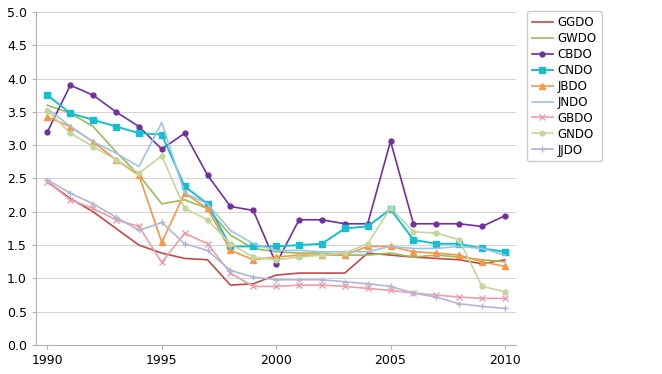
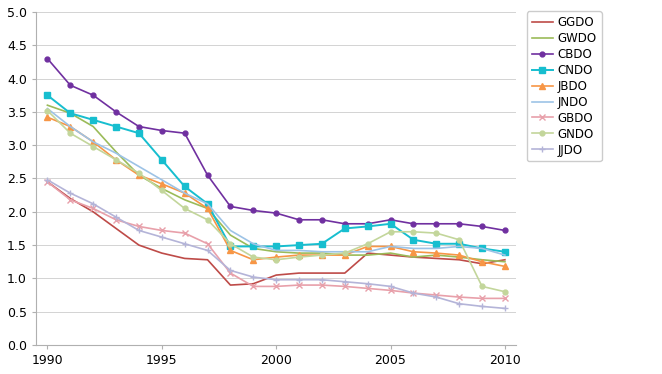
CBDO/1990: 3.20 -> 4.30
GWDO/1995: 2.12 -> 2.35
CBDO/1995: 2.94 -> 3.22
CNDO/1995: 3.16 -> 2.78
JBDO/1995: 1.54 -> 2.42
JNDO/1995: 3.34 -> 2.48
GBDO/1995: 1.24 -> 1.72
GNDO/1995: 2.84 -> 2.32
JJDO/1995: 1.84 -> 1.62
CBDO/2000: 1.22 -> 1.98
CBDO/2005: 3.06 -> 1.88
CNDO/2005: 2.04 -> 1.82
GNDO/2005: 2.06 -> 1.70
CBDO/2010: 1.94 -> 1.72
